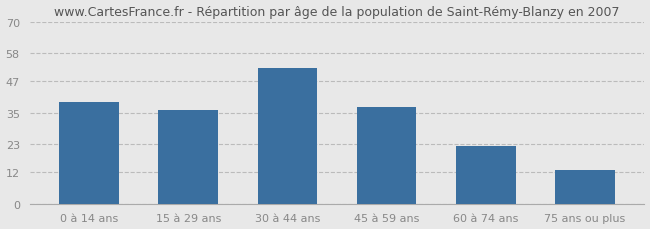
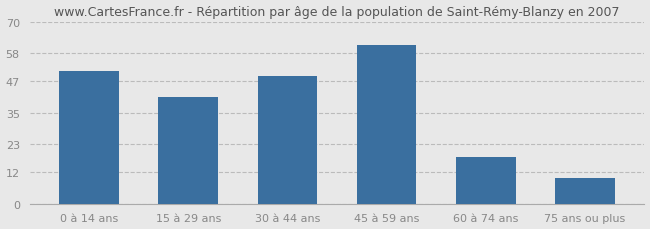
0 à 14 ans: 39 -> 51
15 à 29 ans: 36 -> 41
30 à 44 ans: 52 -> 49
45 à 59 ans: 37 -> 61
60 à 74 ans: 22 -> 18
75 ans ou plus: 13 -> 10
